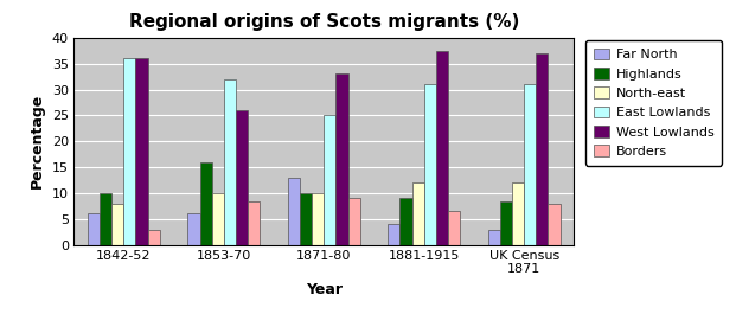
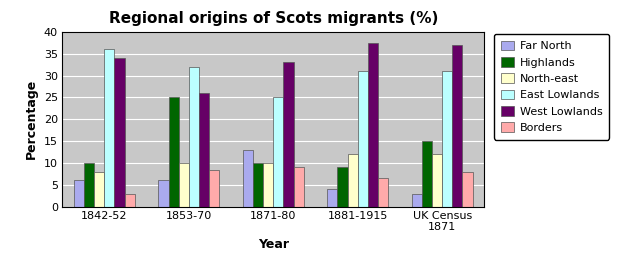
West Lowlands/1842-52: 36.0 -> 34.0
Highlands/1853-70: 16.0 -> 25.0
Highlands/UK Census 1871: 8.5 -> 15.0
